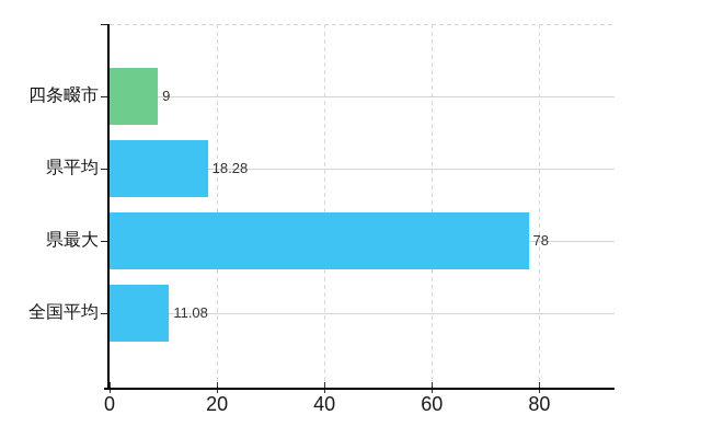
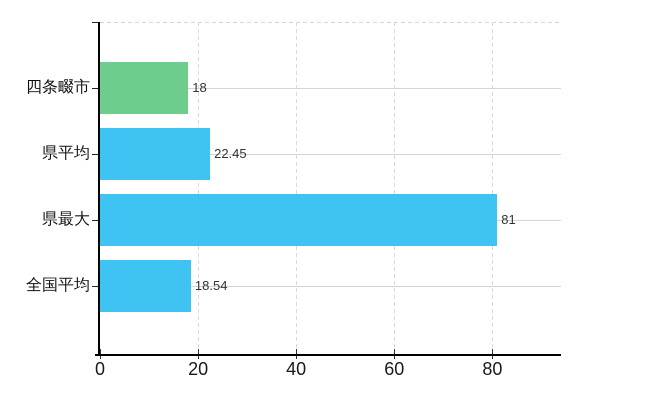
四条畷市: 9 -> 18
県平均: 18.28 -> 22.45
県最大: 78 -> 81
全国平均: 11.08 -> 18.54
